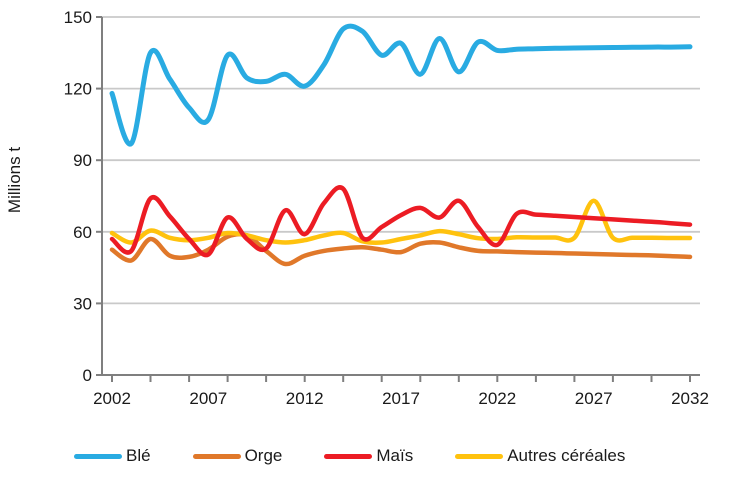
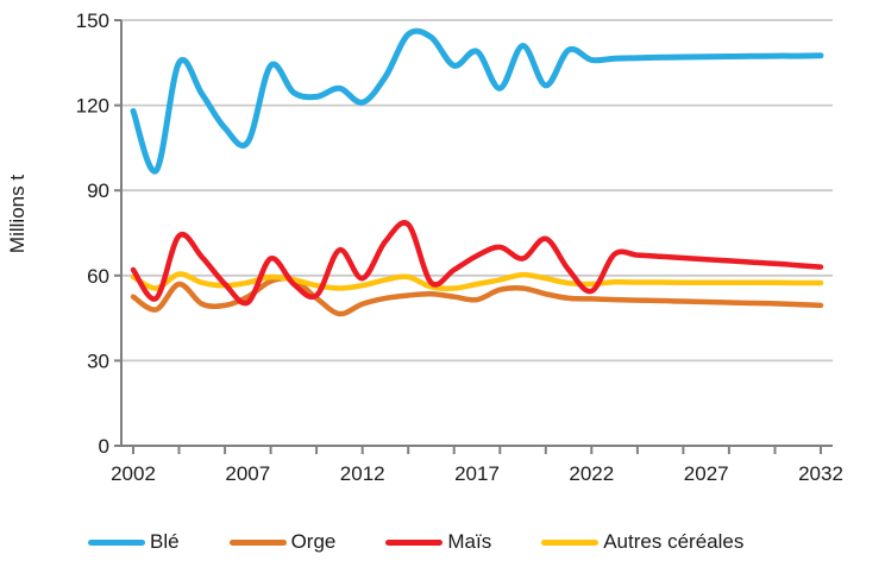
Maïs/2002: 57 -> 62
Autres céréales/2027: 73 -> 58
